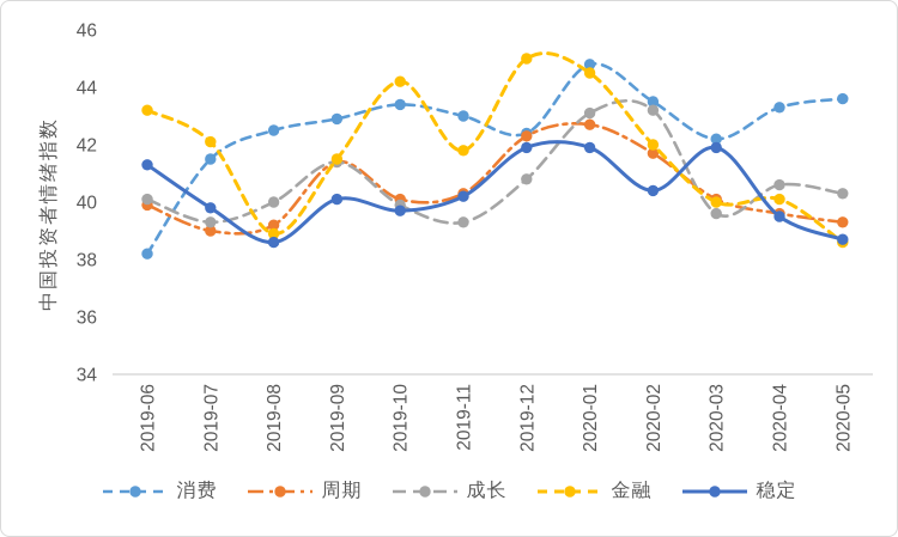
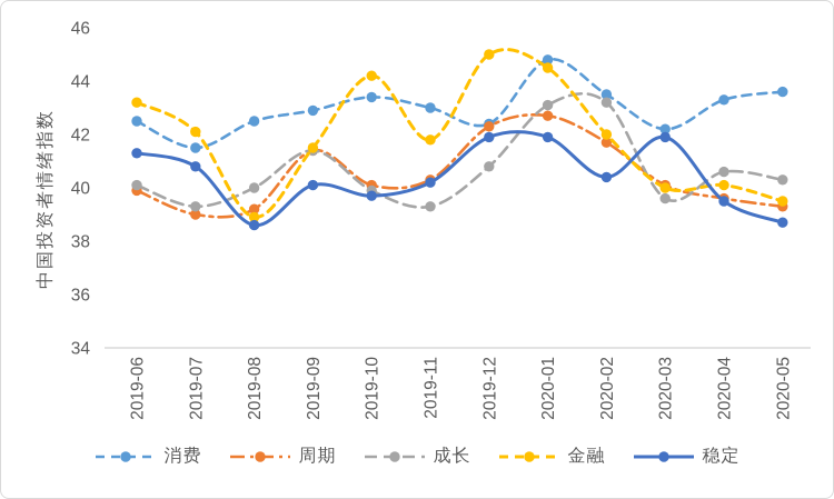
消费/2019-06: 38.2 -> 42.5
稳定/2019-07: 39.8 -> 40.8
金融/2020-05: 38.6 -> 39.5
